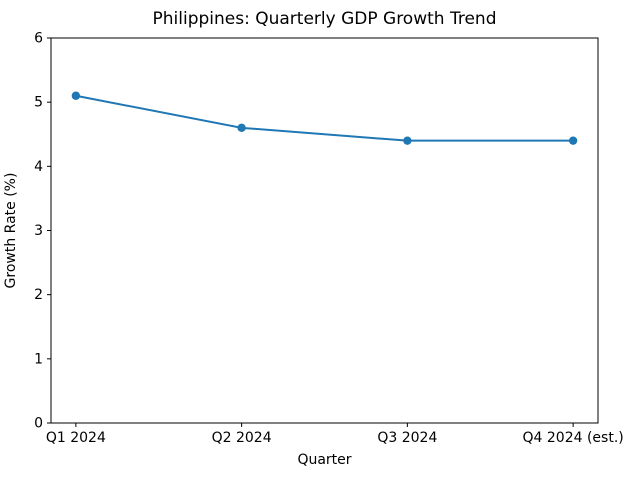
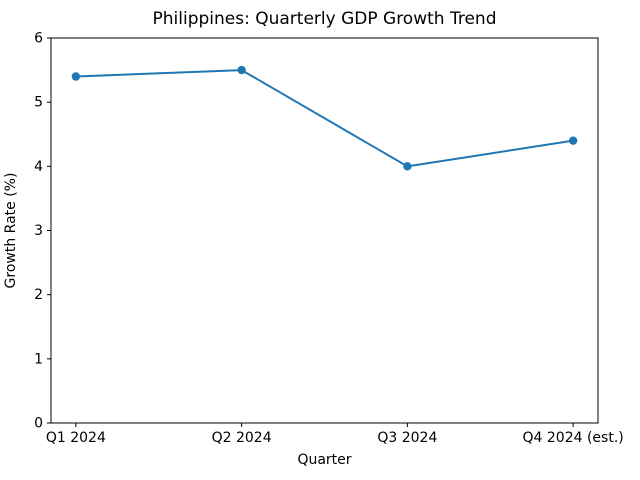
Q1 2024: 5.1 -> 5.4
Q2 2024: 4.6 -> 5.5
Q3 2024: 4.4 -> 4.0
